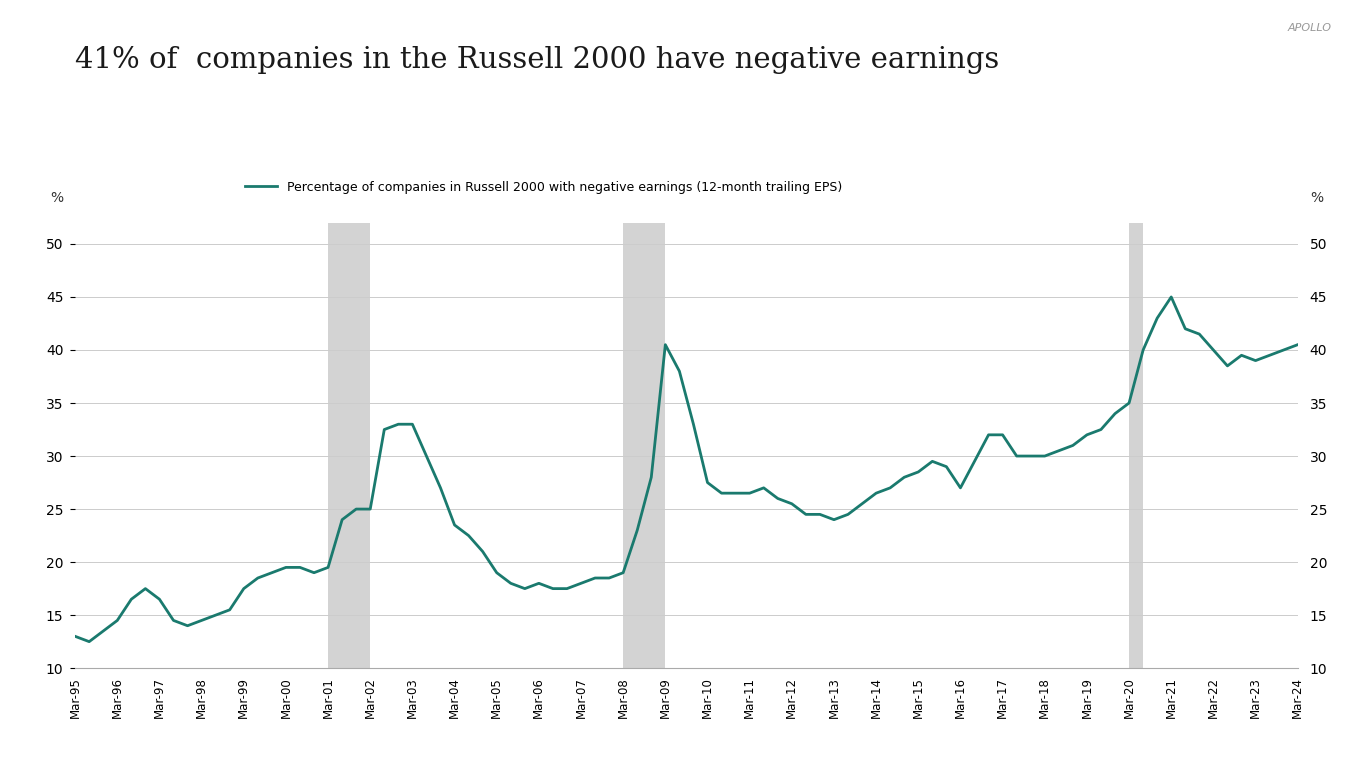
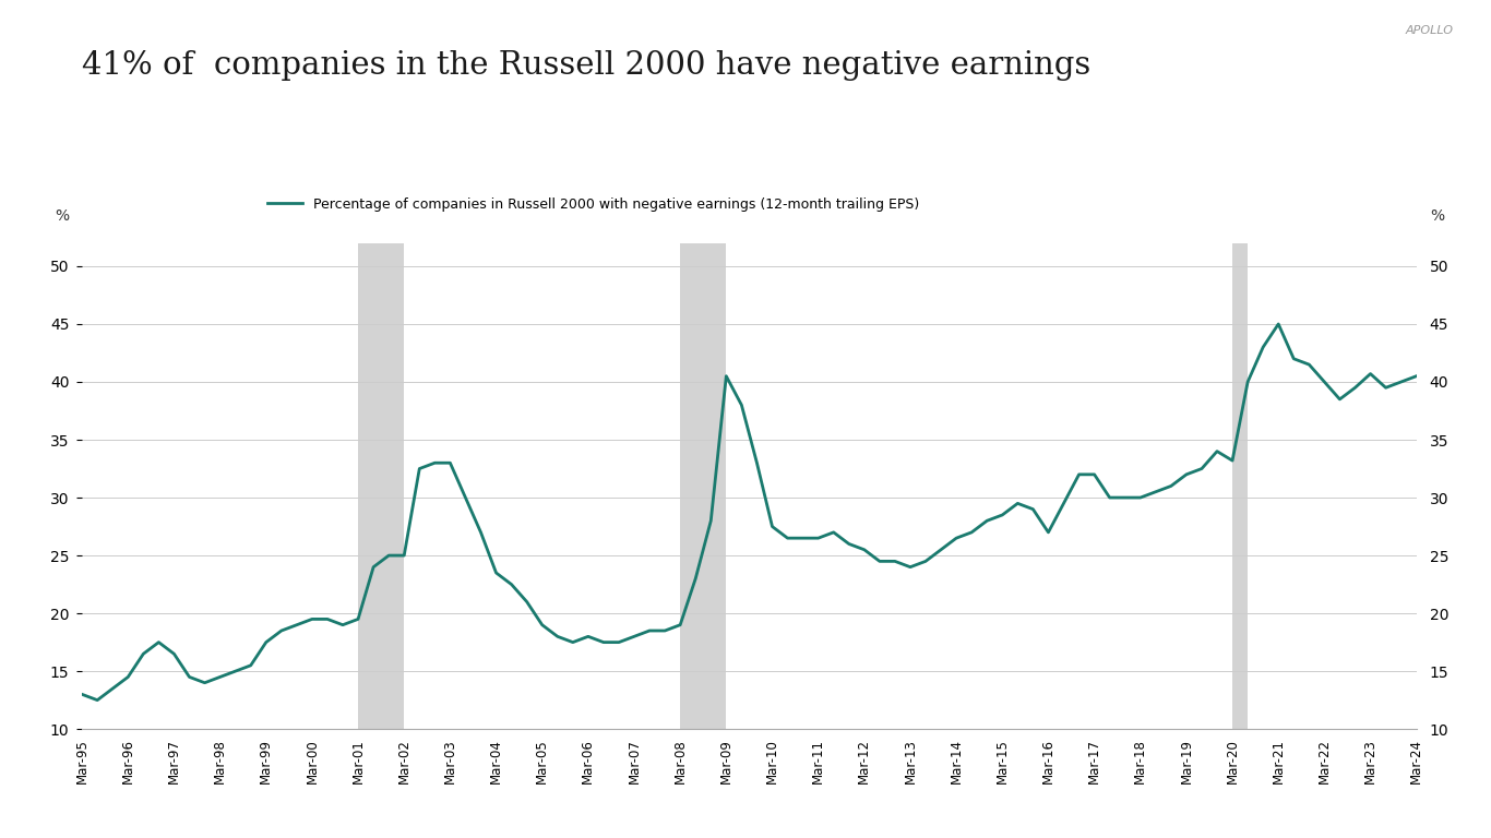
Mar-20: 35.0 -> 33.2
Mar-23: 39.0 -> 40.7
